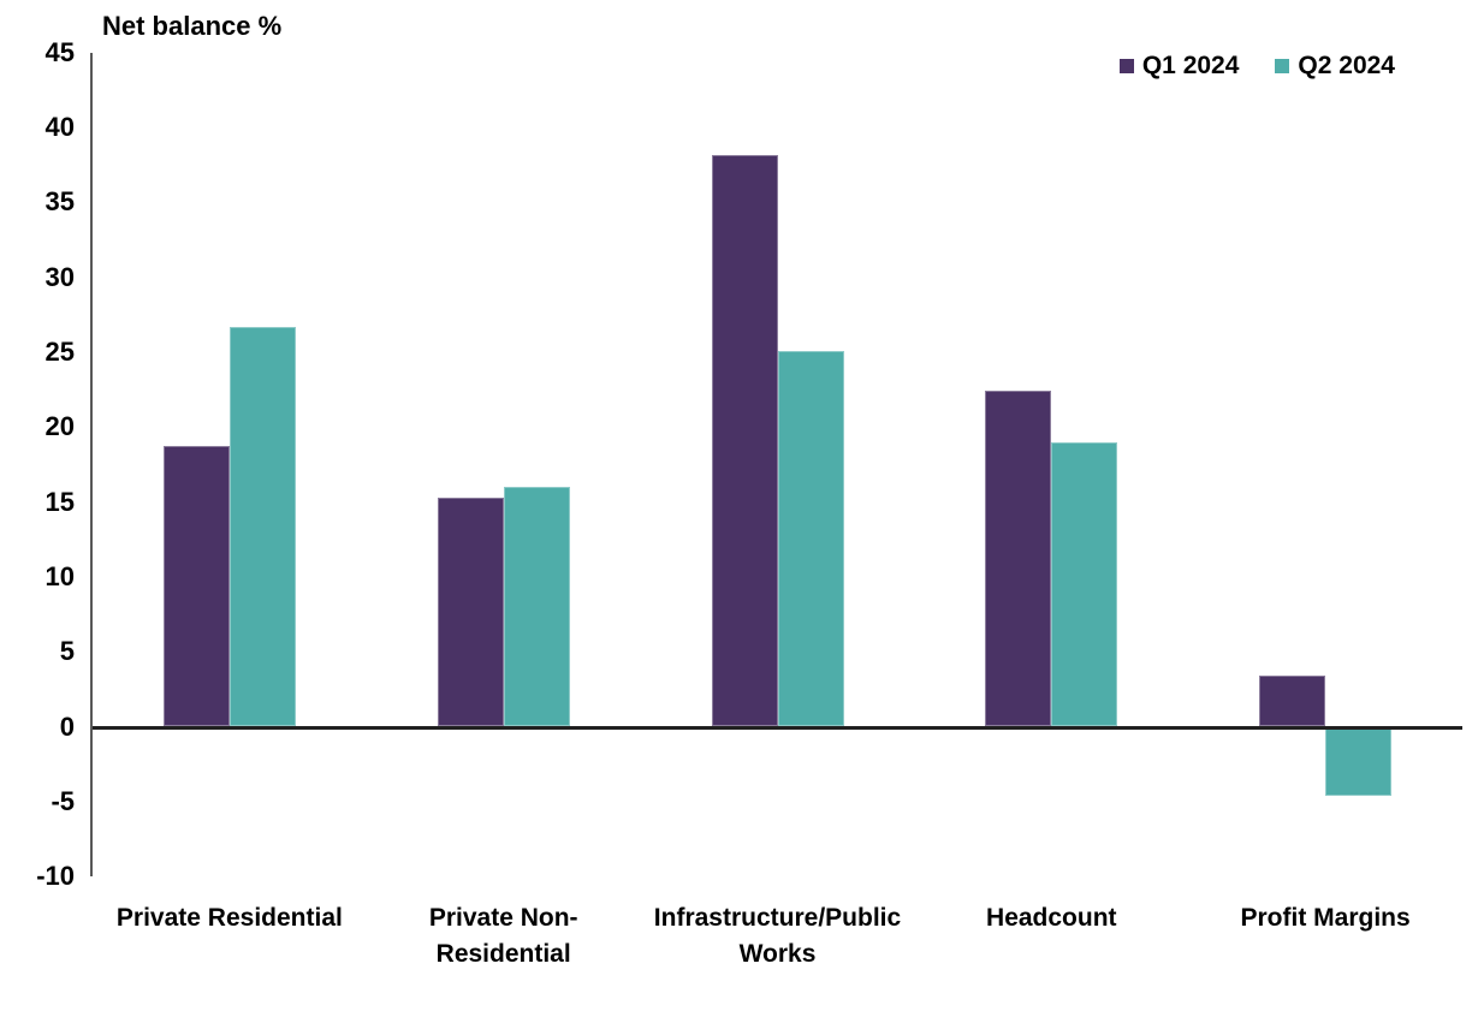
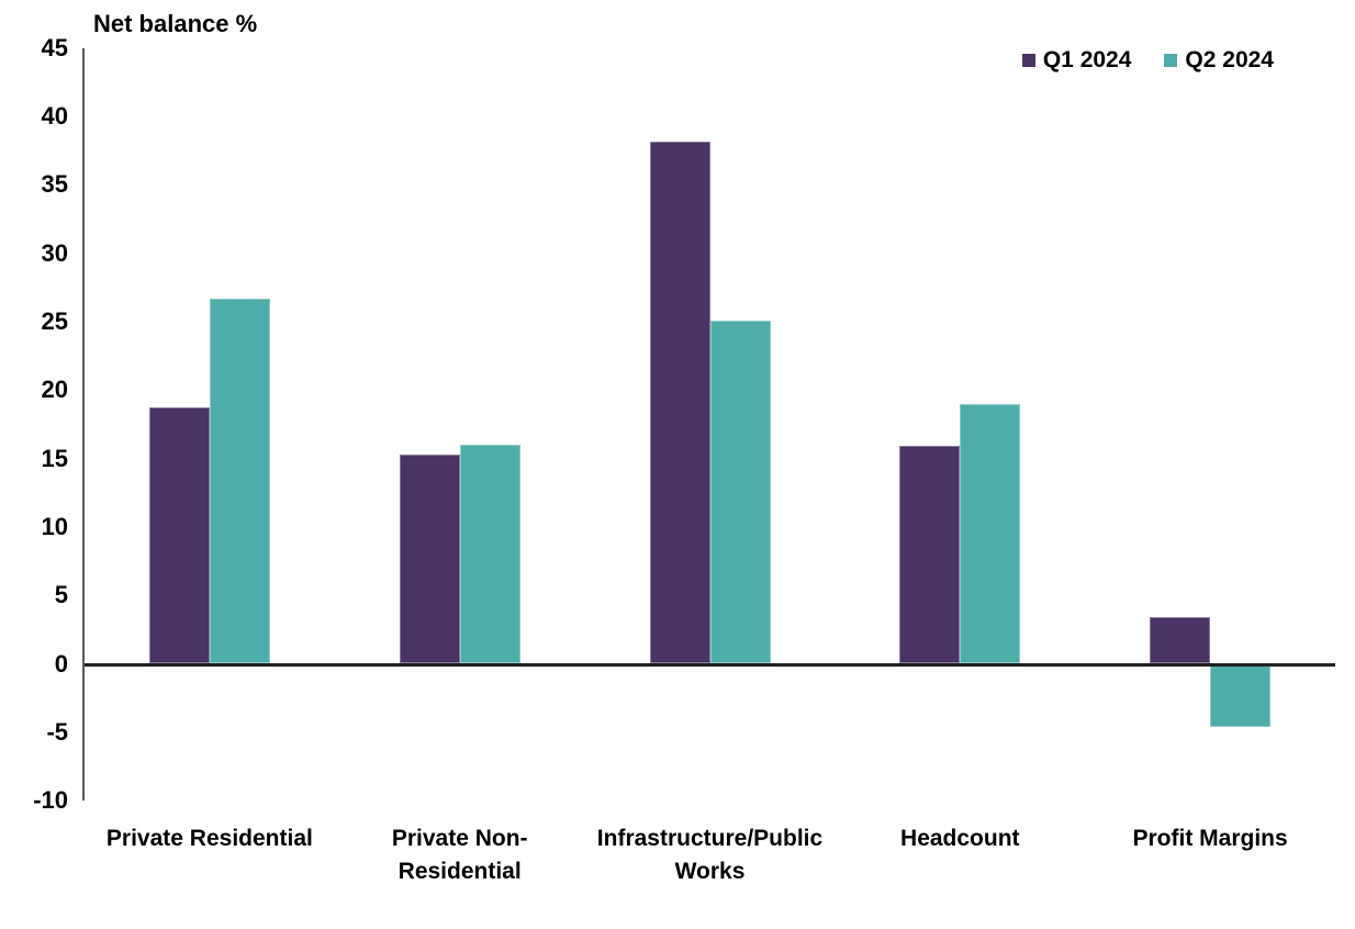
Q1 2024/Headcount: 22.4 -> 15.9
